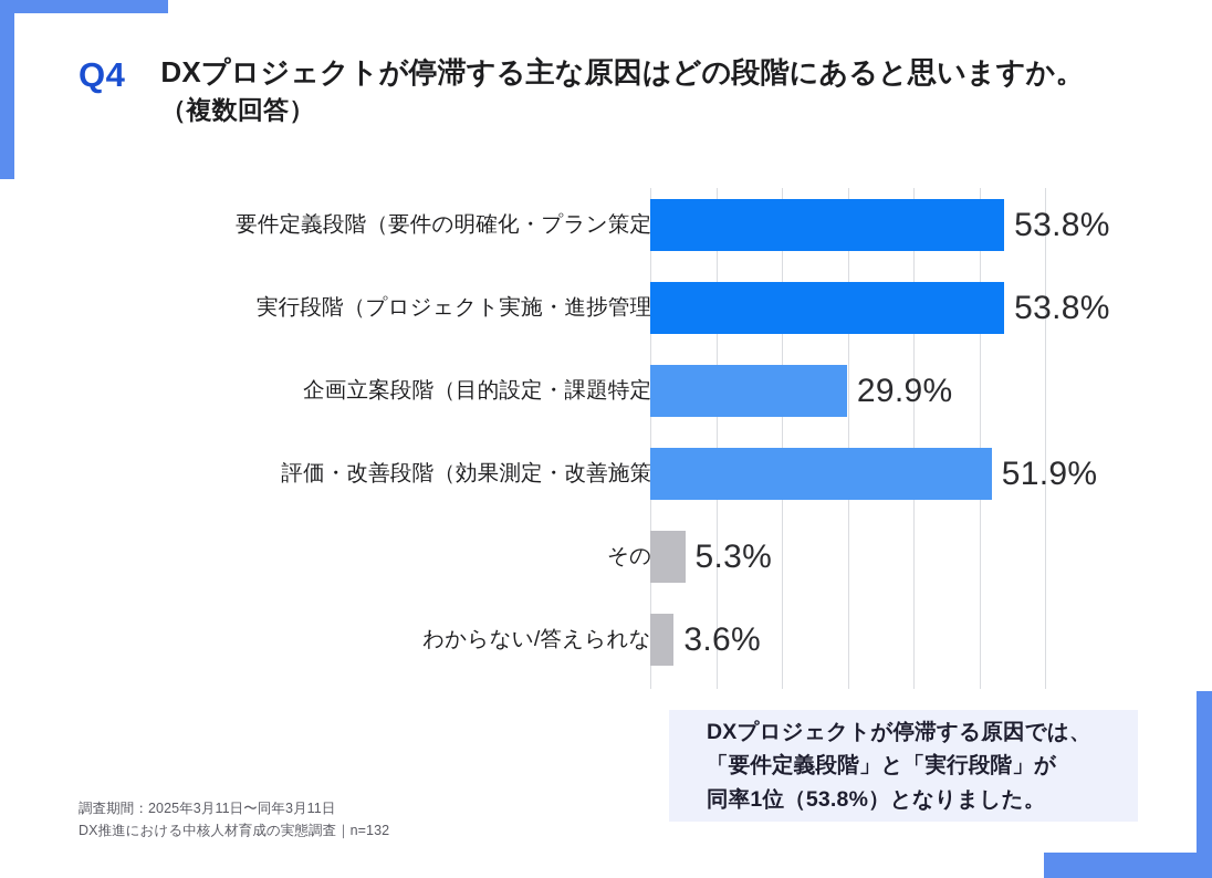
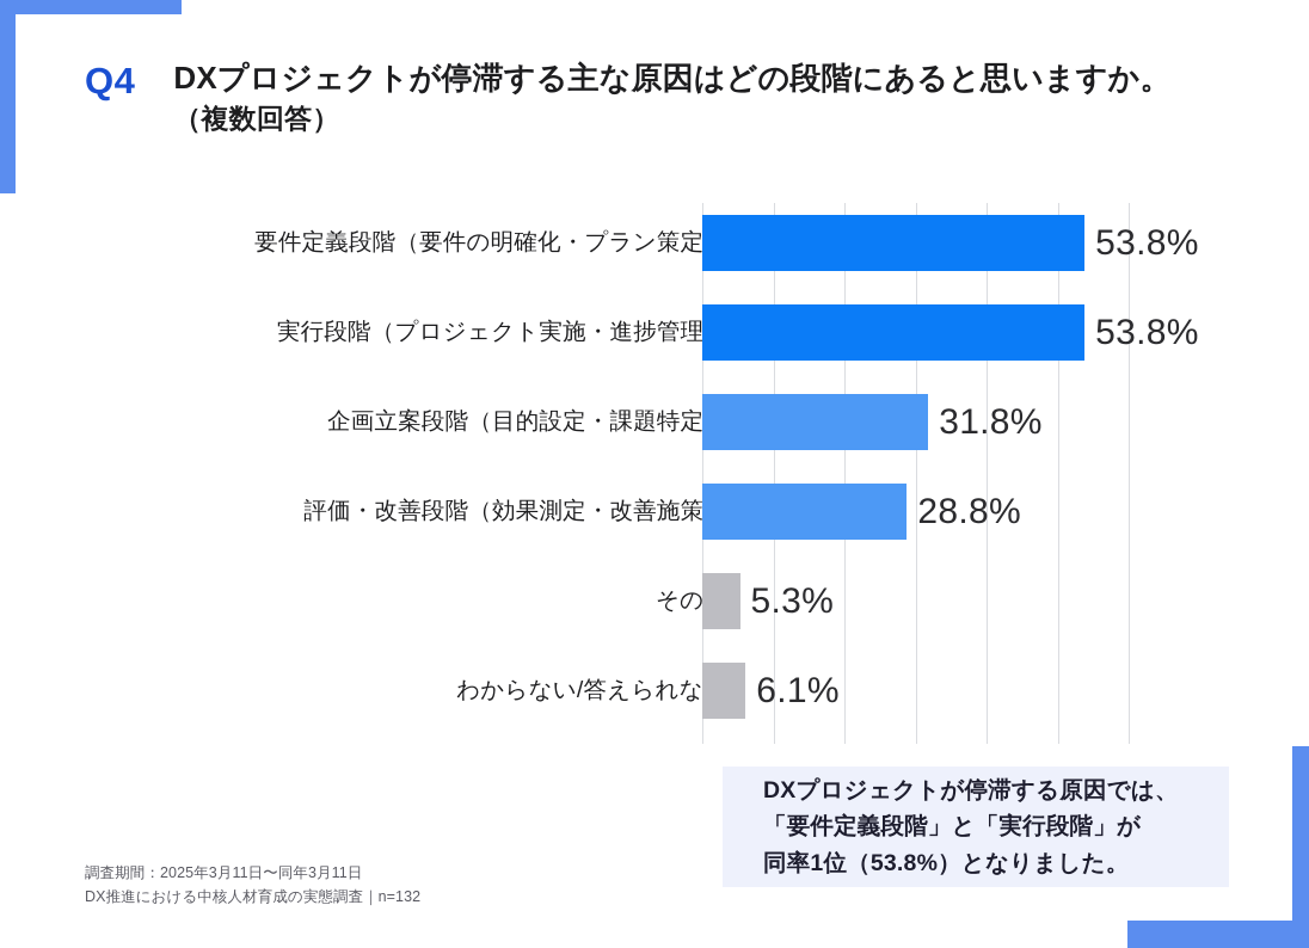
企画立案段階（目的設定・課題特定）: 29.9% -> 31.8%
評価・改善段階（効果測定・改善施策）: 51.9% -> 28.8%
わからない/答えられない: 3.6% -> 6.1%
